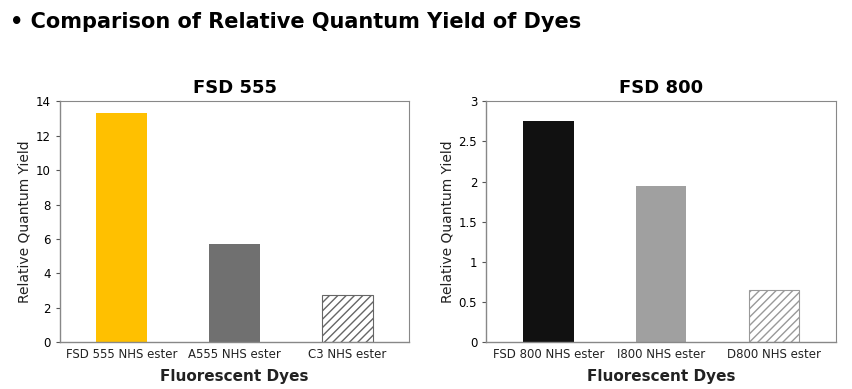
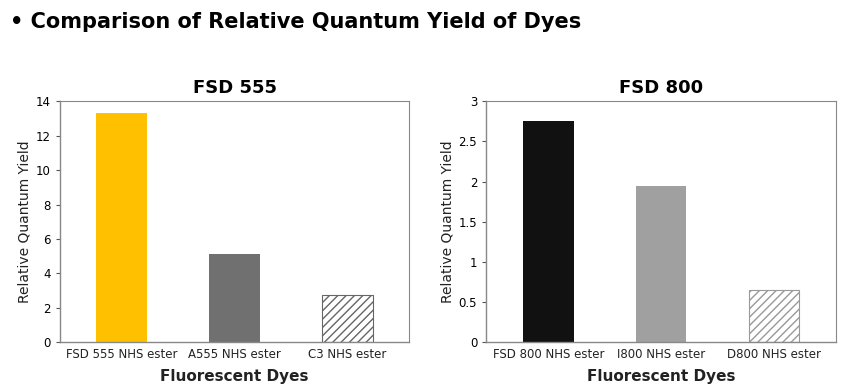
FSD 555/A555 NHS ester: 5.7 -> 5.1
